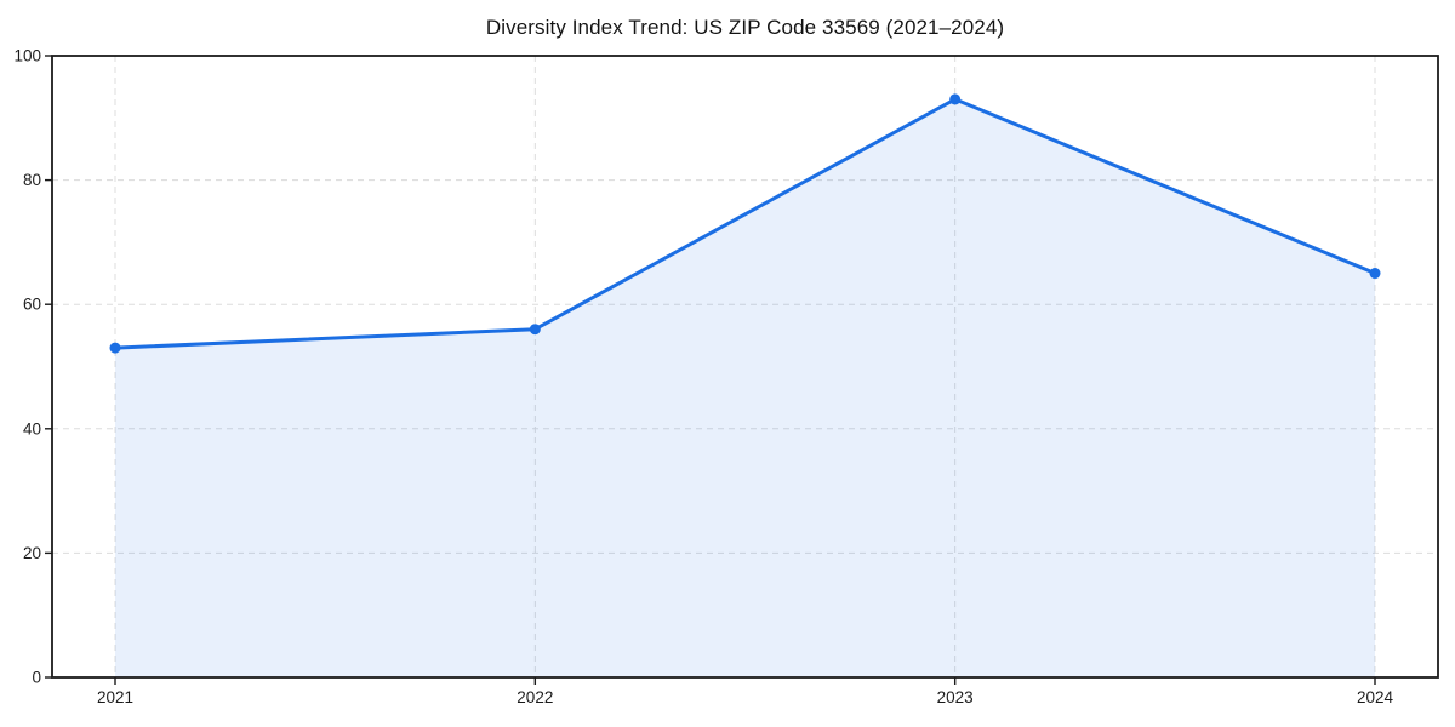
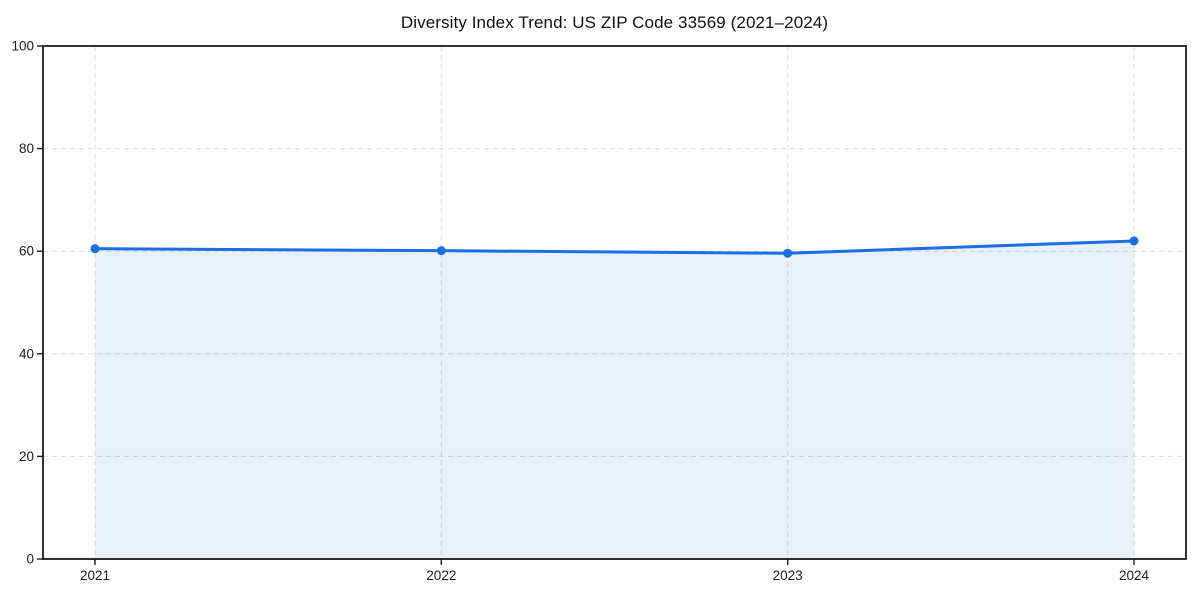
2021: 53 -> 60
2022: 56 -> 60
2023: 93 -> 60
2024: 65 -> 62
